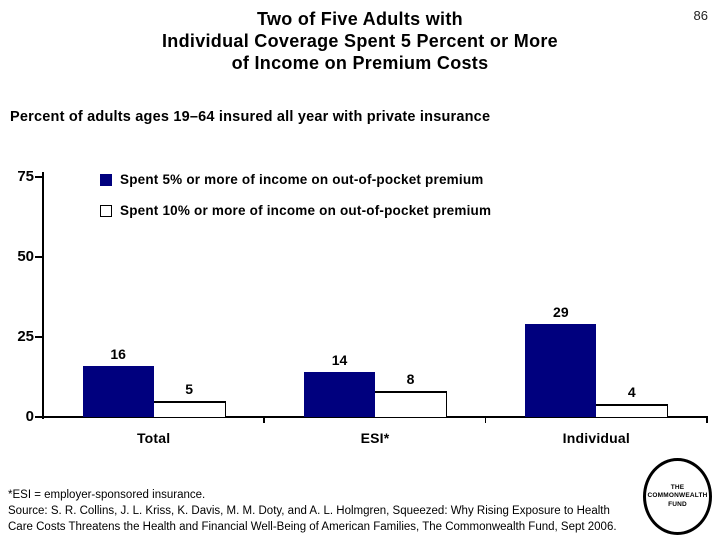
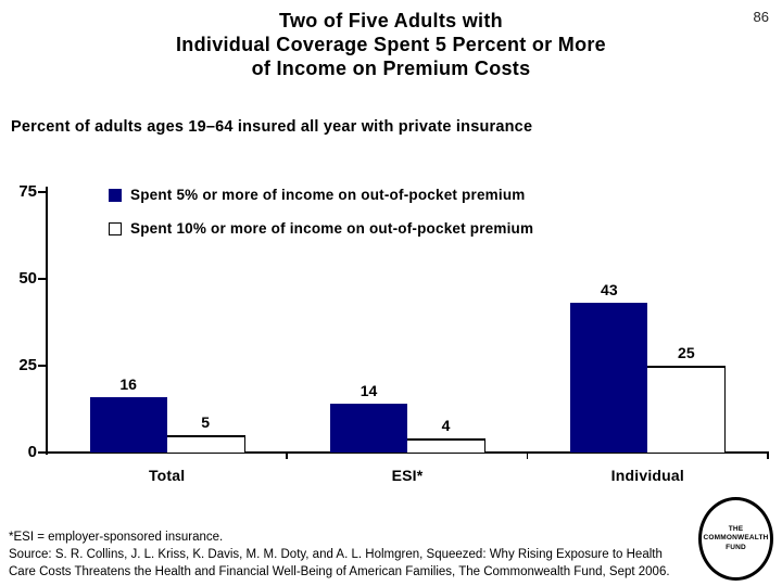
Spent 10% or more of income on out-of-pocket premium/ESI*: 8 -> 4
Spent 5% or more of income on out-of-pocket premium/Individual: 29 -> 43
Spent 10% or more of income on out-of-pocket premium/Individual: 4 -> 25
